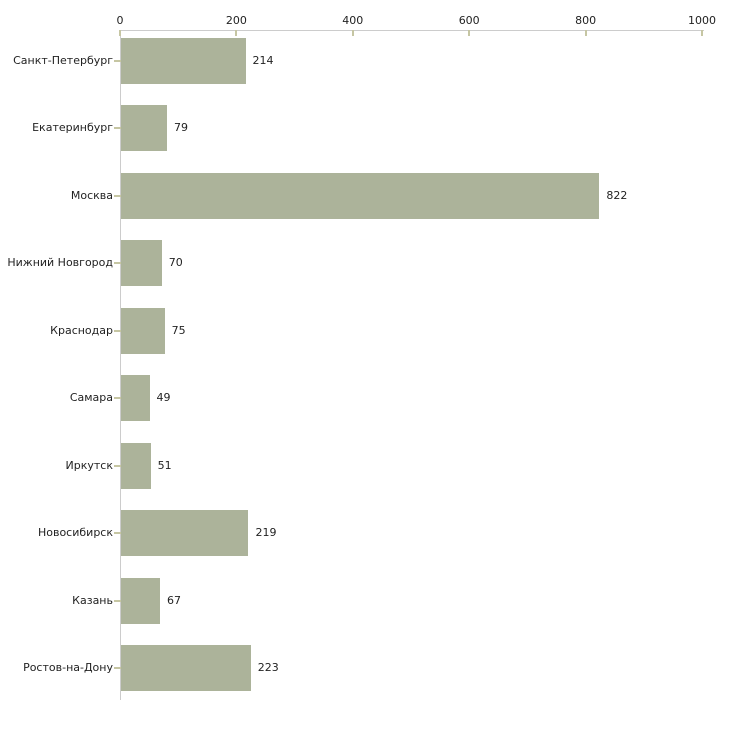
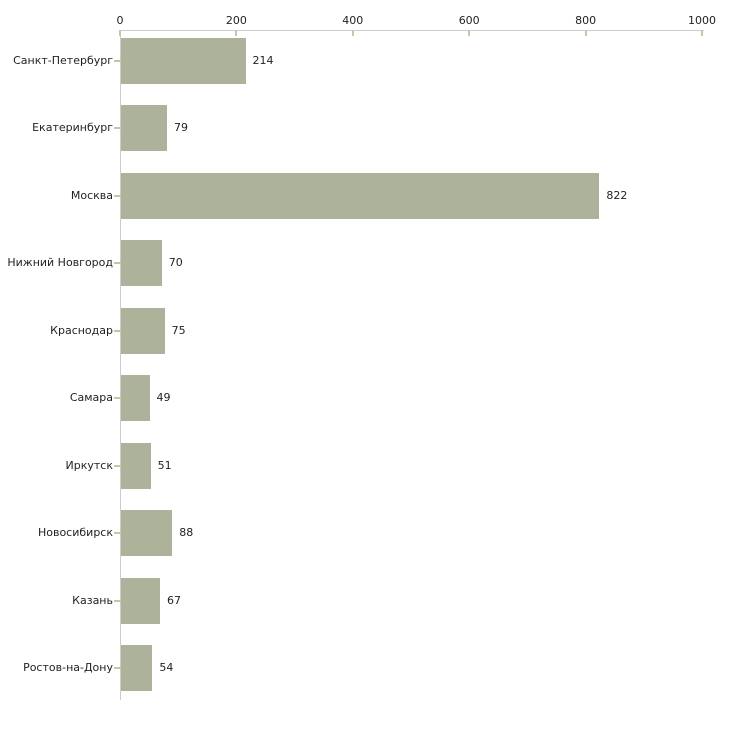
Новосибирск: 219 -> 88
Ростов-на-Дону: 223 -> 54
